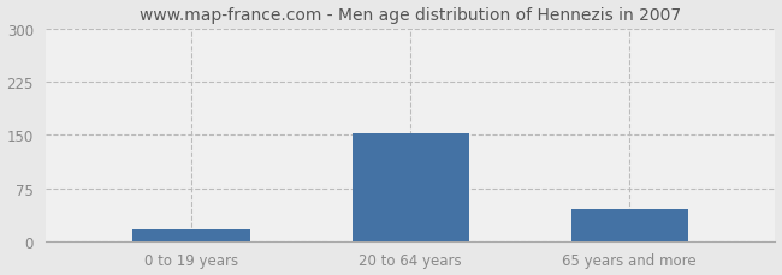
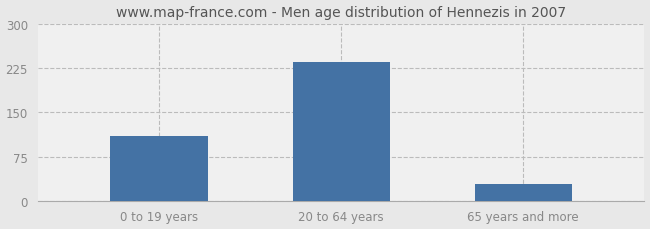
0 to 19 years: 16 -> 110
20 to 64 years: 152 -> 235
65 years and more: 46 -> 28
